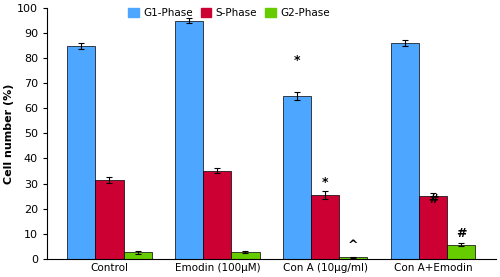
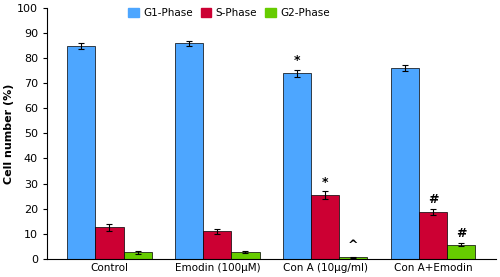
S-Phase/Control: 31.5 -> 12.5
G1-Phase/Emodin (100μM): 95 -> 86
S-Phase/Emodin (100μM): 35.0 -> 11.0
G1-Phase/Con A (10μg/ml): 65 -> 74
G1-Phase/Con A+Emodin: 86 -> 76
S-Phase/Con A+Emodin: 25.0 -> 18.5
